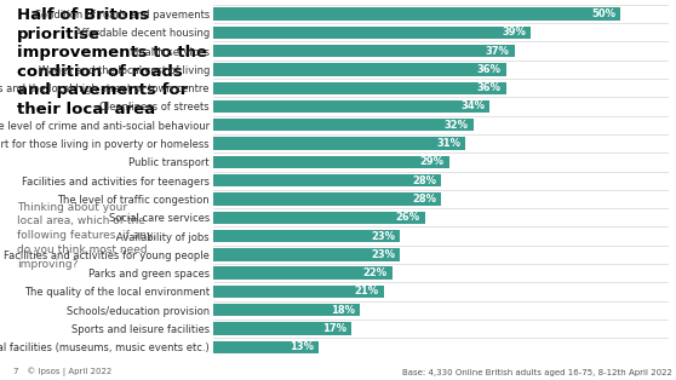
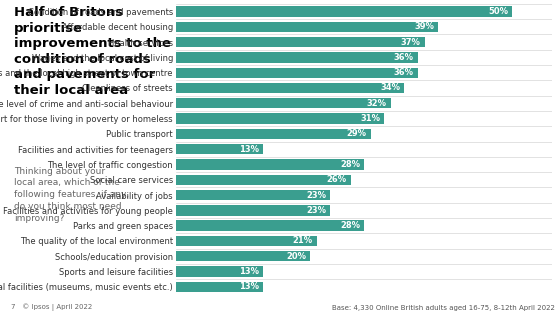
Facilities and activities for teenagers: 28% -> 13%
Parks and green spaces: 22% -> 28%
Schools/education provision: 18% -> 20%
Sports and leisure facilities: 17% -> 13%
